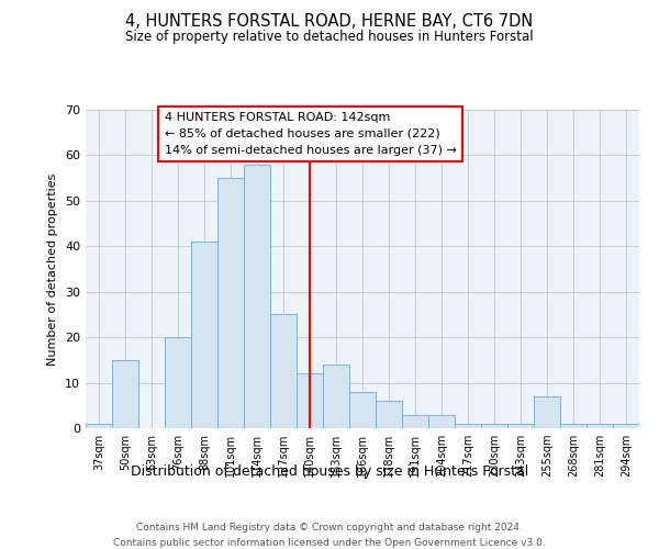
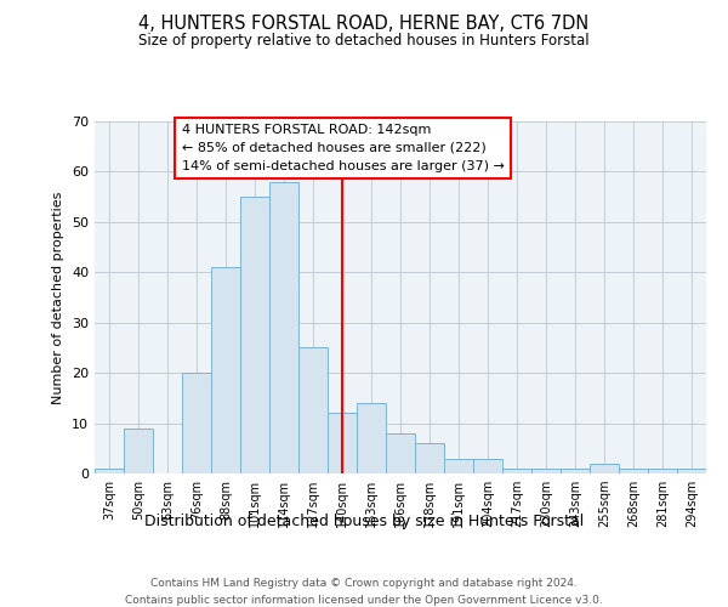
50sqm: 15 -> 9
255sqm: 7 -> 2
